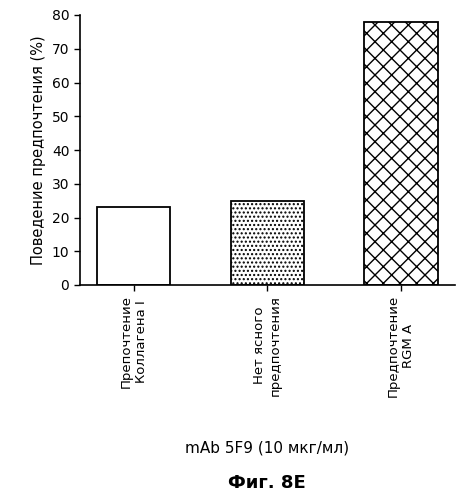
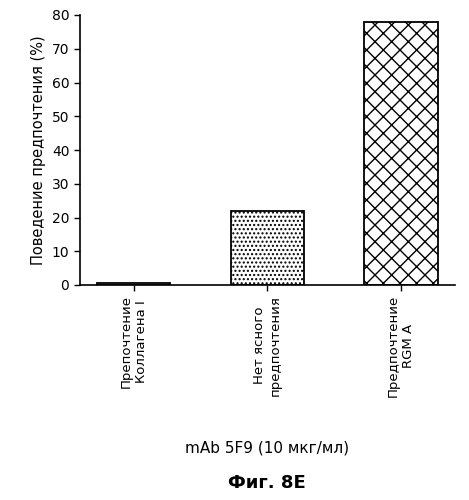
Препочтение Коллагена I: 23.0 -> 0.5
Нет ясного предпочтения: 25.0 -> 22.0
